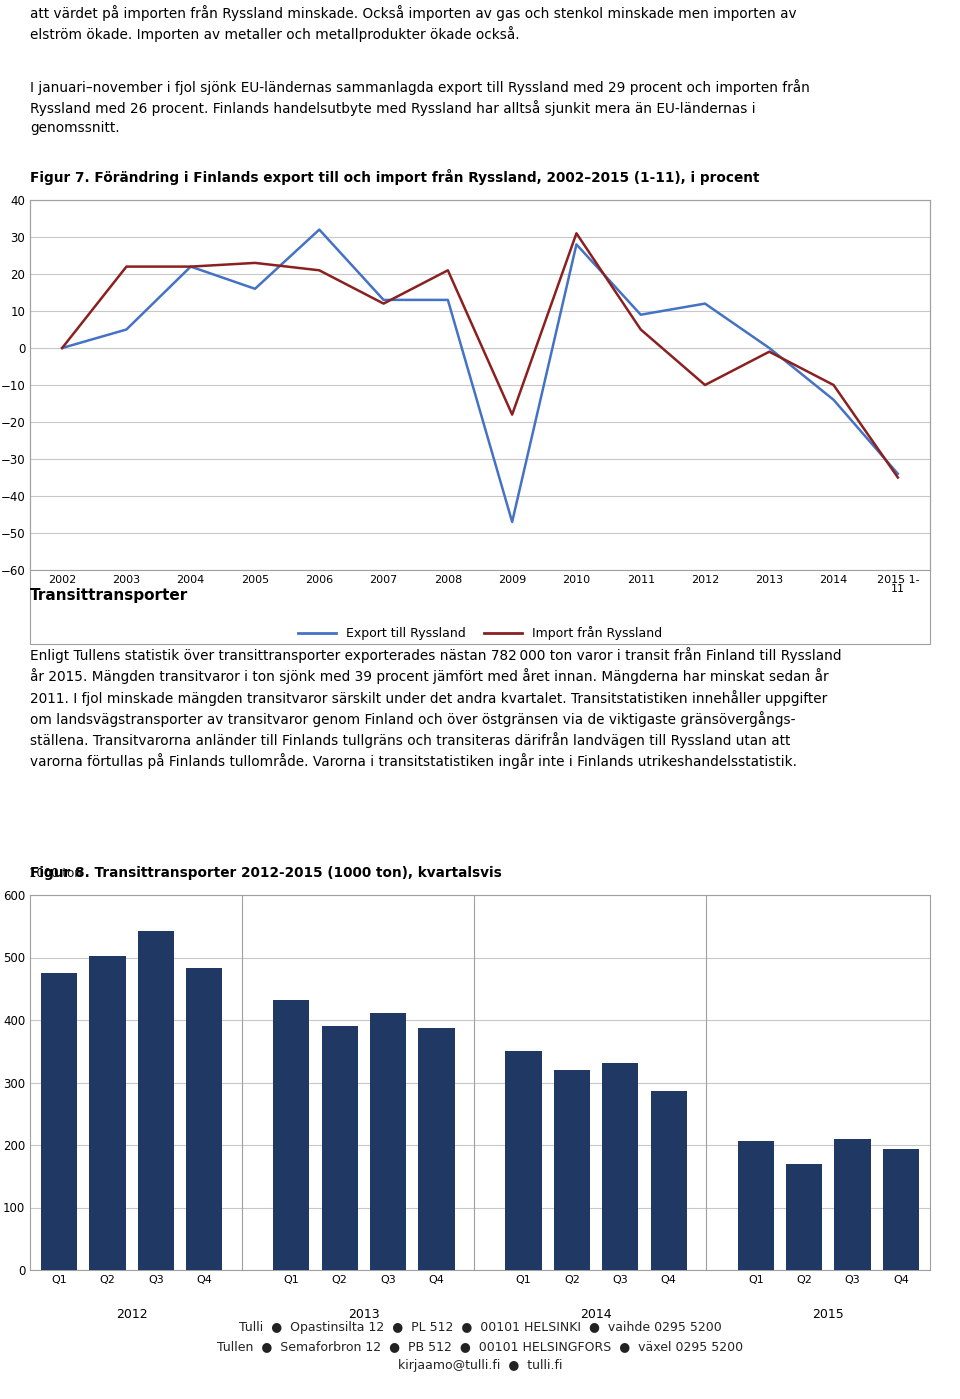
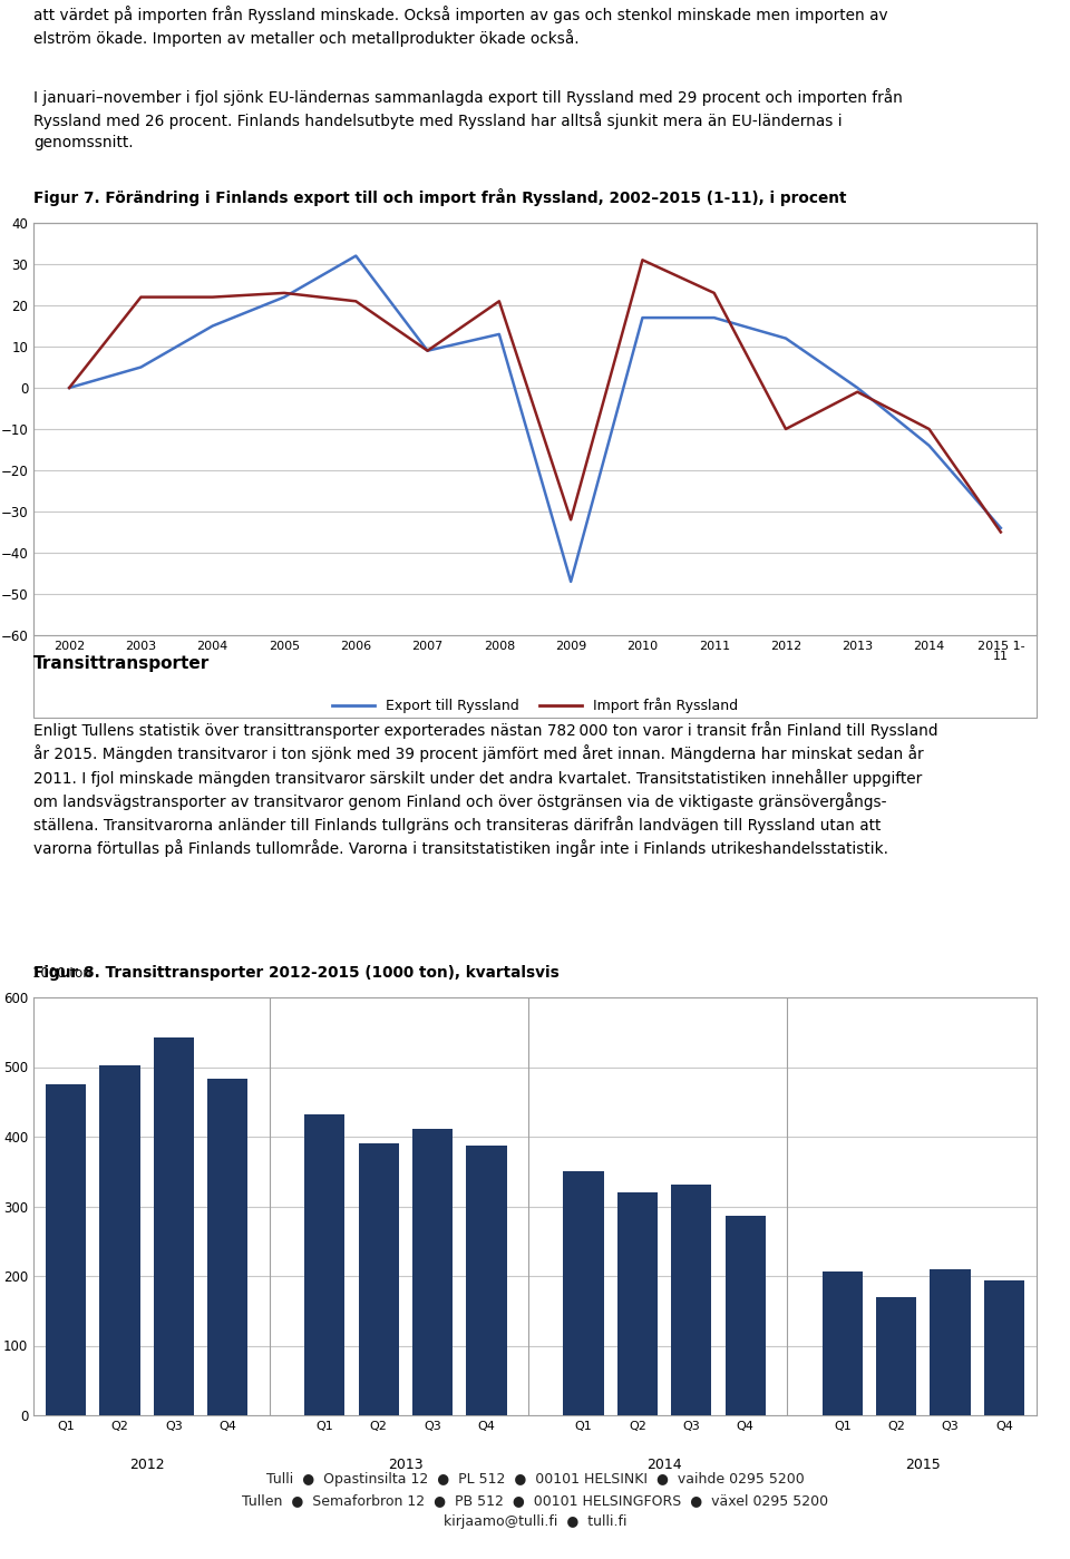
Export till Ryssland/2004: 22 -> 15
Export till Ryssland/2005: 16 -> 22
Export till Ryssland/2007: 13 -> 9
Import från Ryssland/2007: 12 -> 9
Import från Ryssland/2009: -18 -> -32
Export till Ryssland/2010: 28 -> 17
Export till Ryssland/2011: 9 -> 17
Import från Ryssland/2011: 5 -> 23
